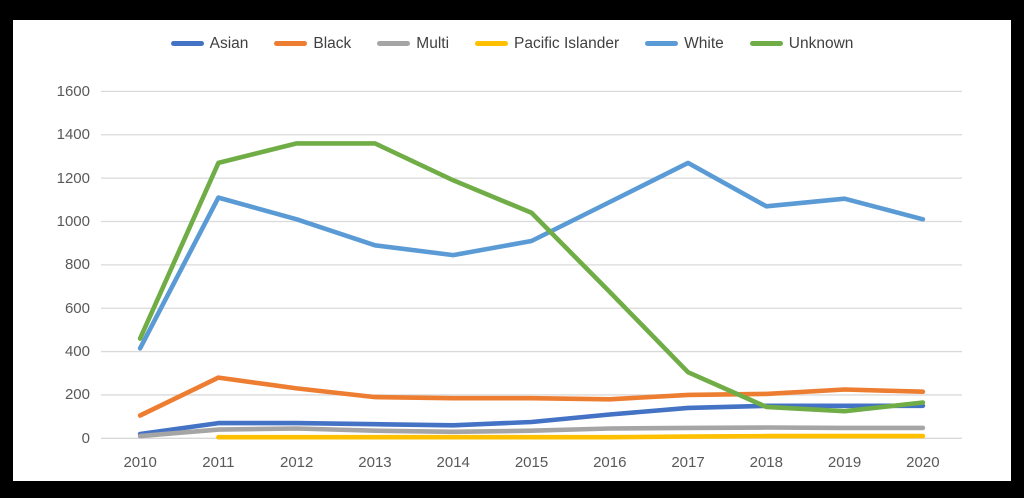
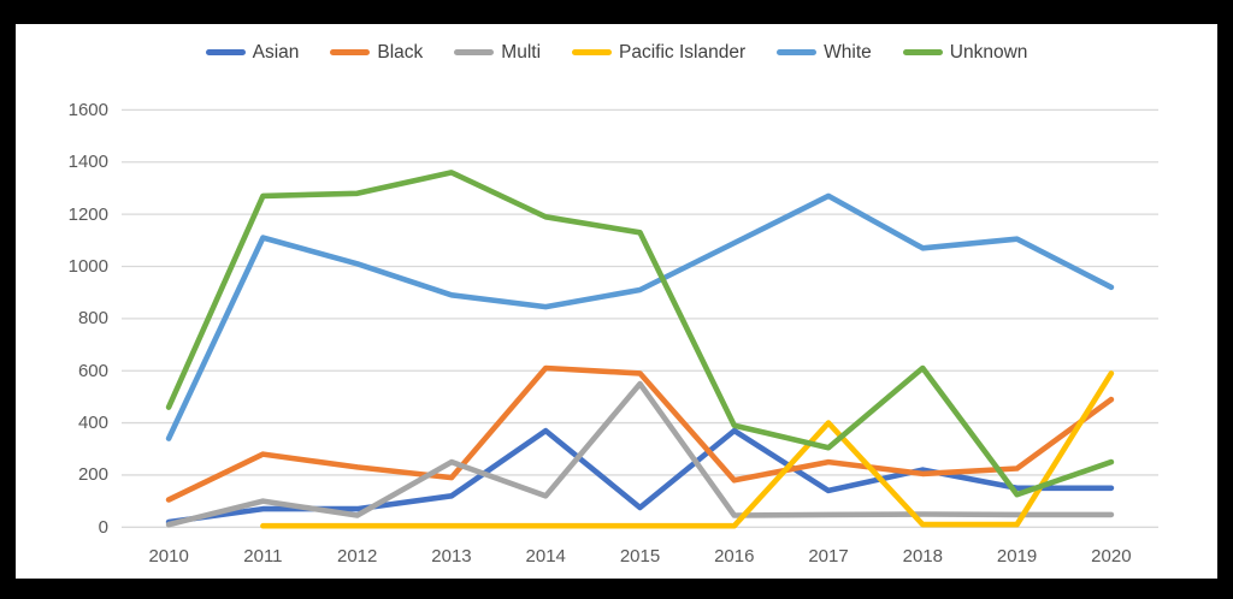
White/2010: 420 -> 340
Multi/2011: 40 -> 100
Unknown/2012: 1360 -> 1280
Asian/2013: 60 -> 120
Multi/2013: 40 -> 250
Asian/2014: 60 -> 370
Black/2014: 180 -> 610
Multi/2014: 30 -> 120
Black/2015: 180 -> 590
Multi/2015: 40 -> 550
Unknown/2015: 1040 -> 1130
Asian/2016: 110 -> 370
Unknown/2016: 680 -> 390
Black/2017: 200 -> 250
Pacific Islander/2017: 10 -> 400
Asian/2018: 150 -> 220
Unknown/2018: 140 -> 610
Black/2020: 220 -> 490
Pacific Islander/2020: 10 -> 590
White/2020: 1010 -> 920
Unknown/2020: 160 -> 250
